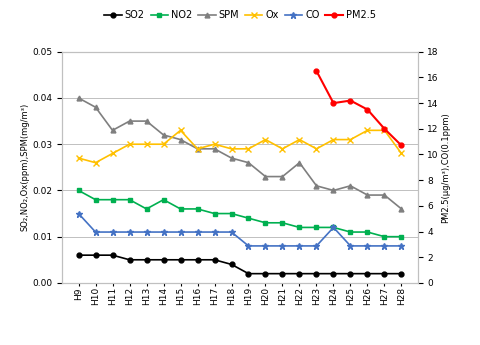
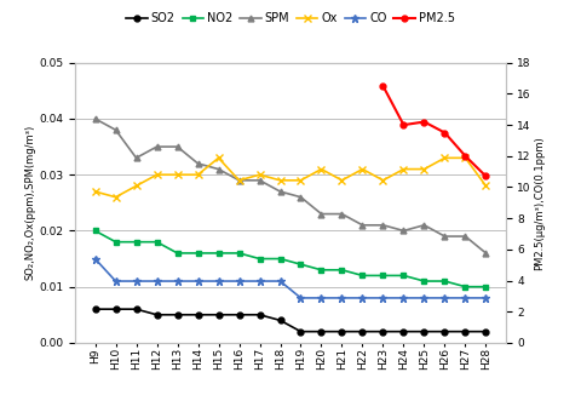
NO2/H14: 0.018 -> 0.016
SPM/H22: 0.026 -> 0.021
CO/H24: 0.012 -> 0.008
